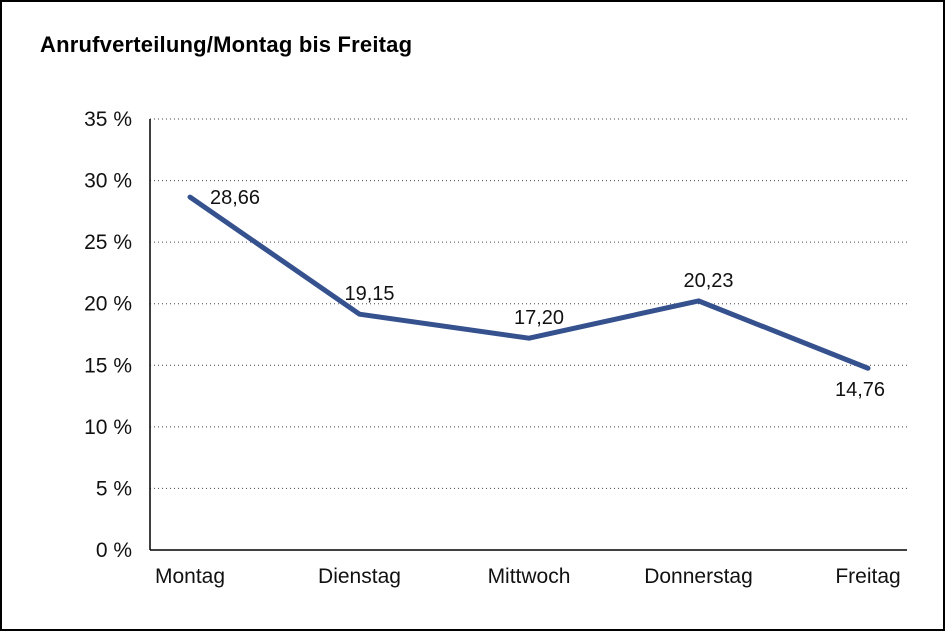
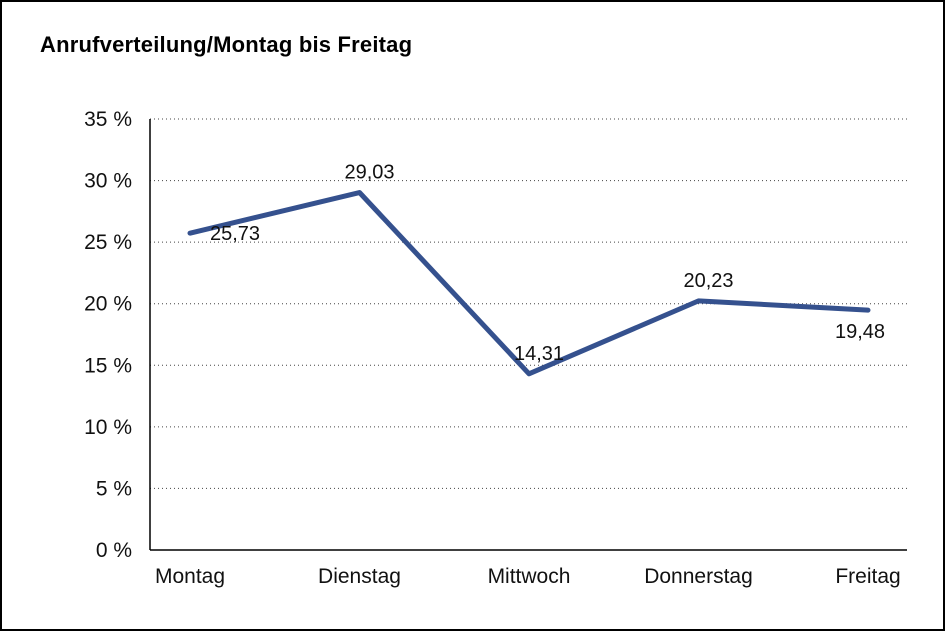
Montag: 28,66 -> 25,73
Dienstag: 19,15 -> 29,03
Mittwoch: 17,20 -> 14,31
Freitag: 14,76 -> 19,48
